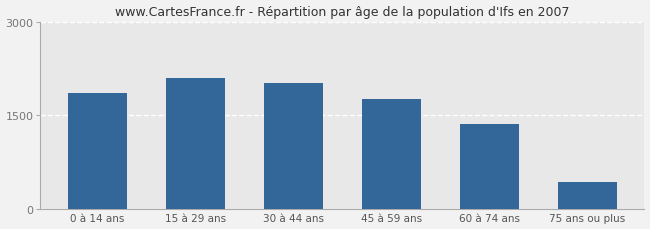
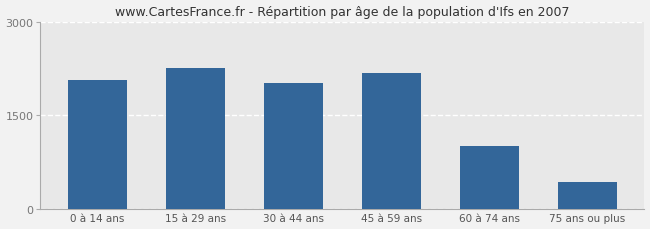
0 à 14 ans: 1850 -> 2060
15 à 29 ans: 2100 -> 2260
45 à 59 ans: 1750 -> 2180
60 à 74 ans: 1350 -> 1000
